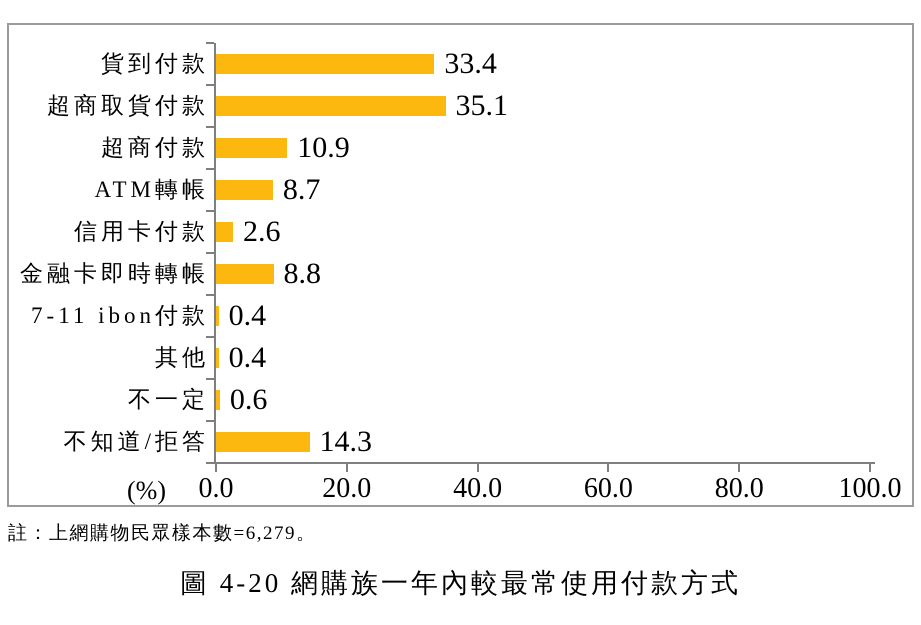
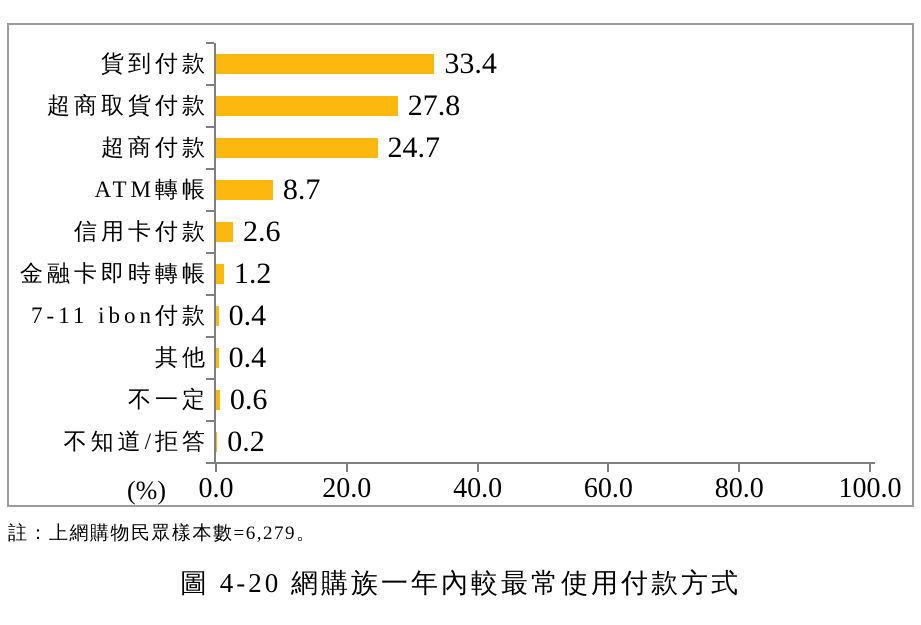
超商取貨付款: 35.1 -> 27.8
超商付款: 10.9 -> 24.7
金融卡即時轉帳: 8.8 -> 1.2
不知道/拒答: 14.3 -> 0.2
